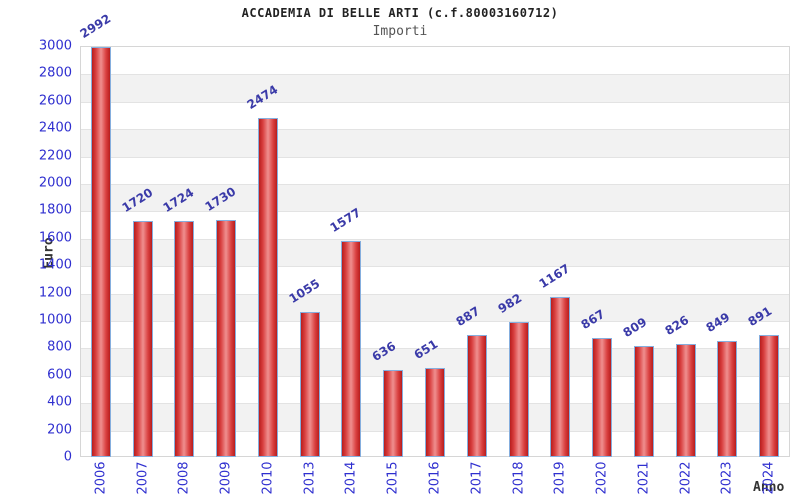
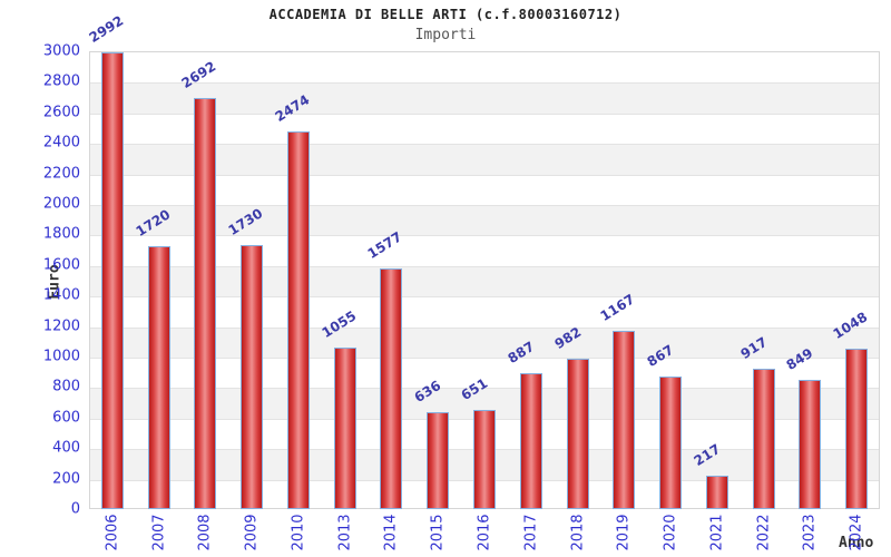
2008: 1724 -> 2692
2021: 809 -> 217
2022: 826 -> 917
2024: 891 -> 1048
